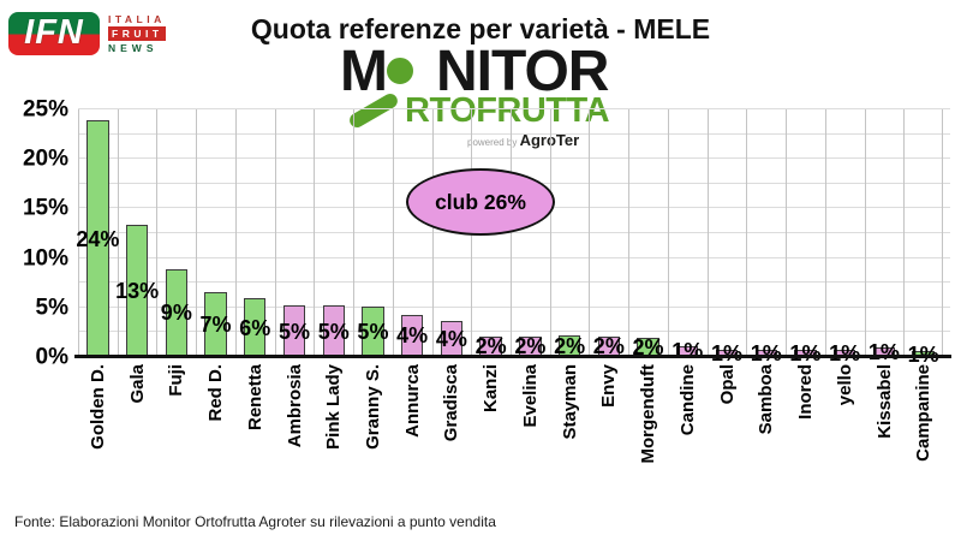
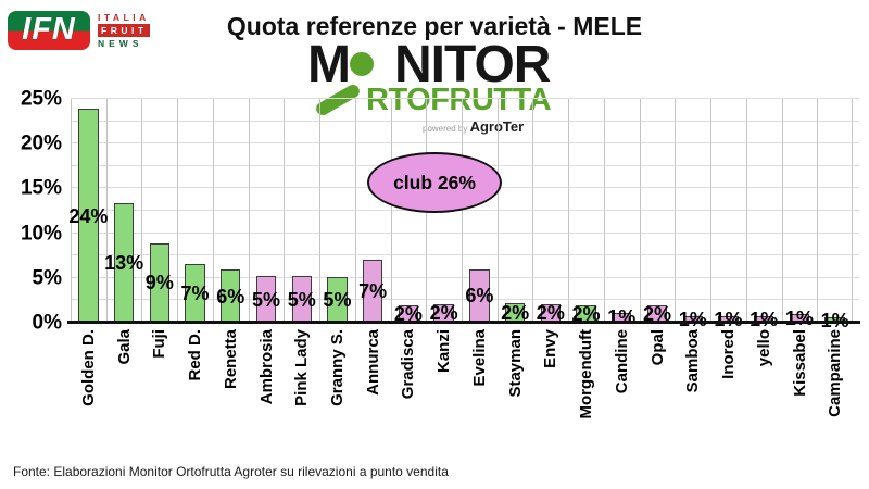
Annurca: 4% -> 7%
Gradisca: 4% -> 2%
Evelina: 2% -> 6%
Opal: 1% -> 2%
